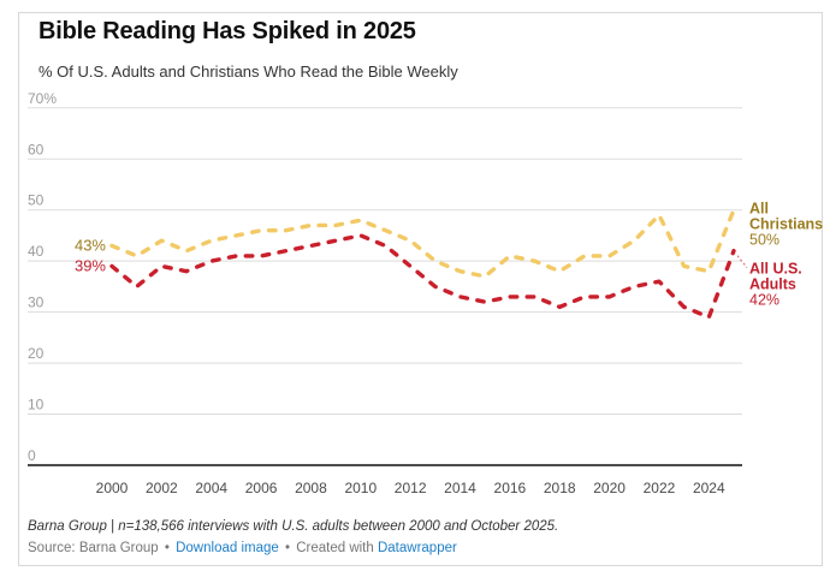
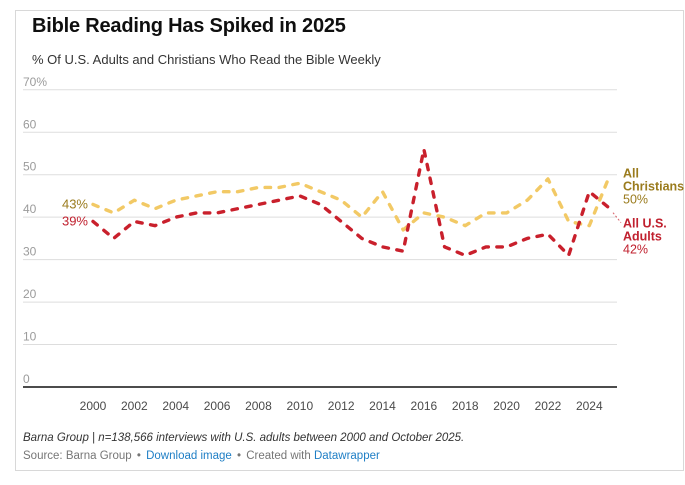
All Christians/2014: 38% -> 46%
All U.S. Adults/2016: 33% -> 56%
All U.S. Adults/2024: 29% -> 46%
